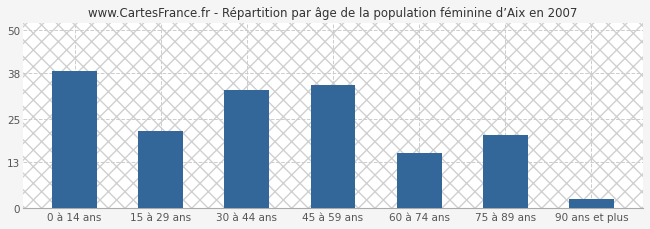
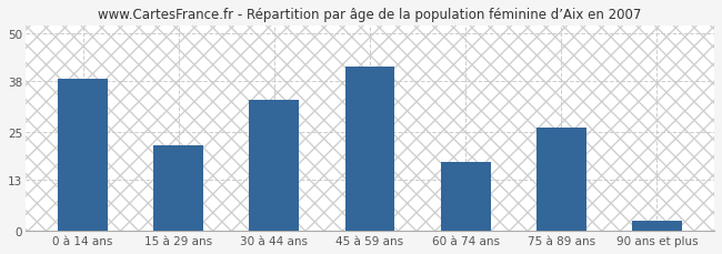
45 à 59 ans: 34.5 -> 41.5
60 à 74 ans: 15.5 -> 17.5
75 à 89 ans: 20.5 -> 26.0
